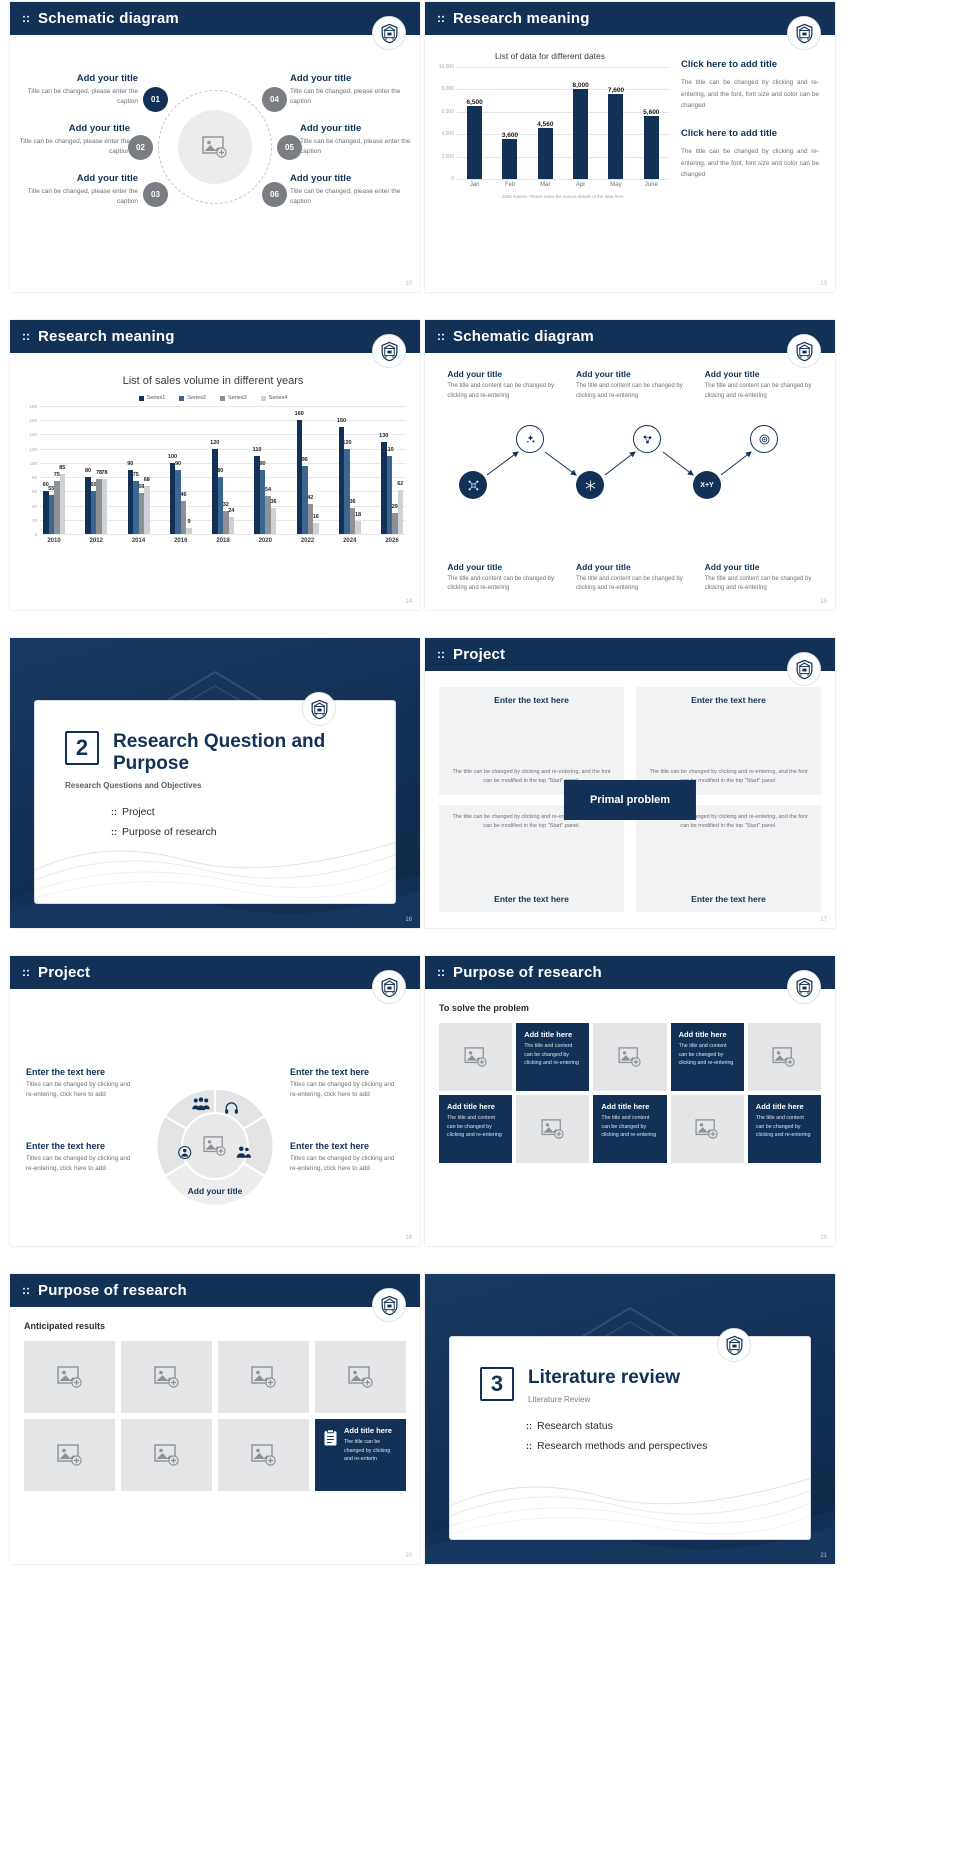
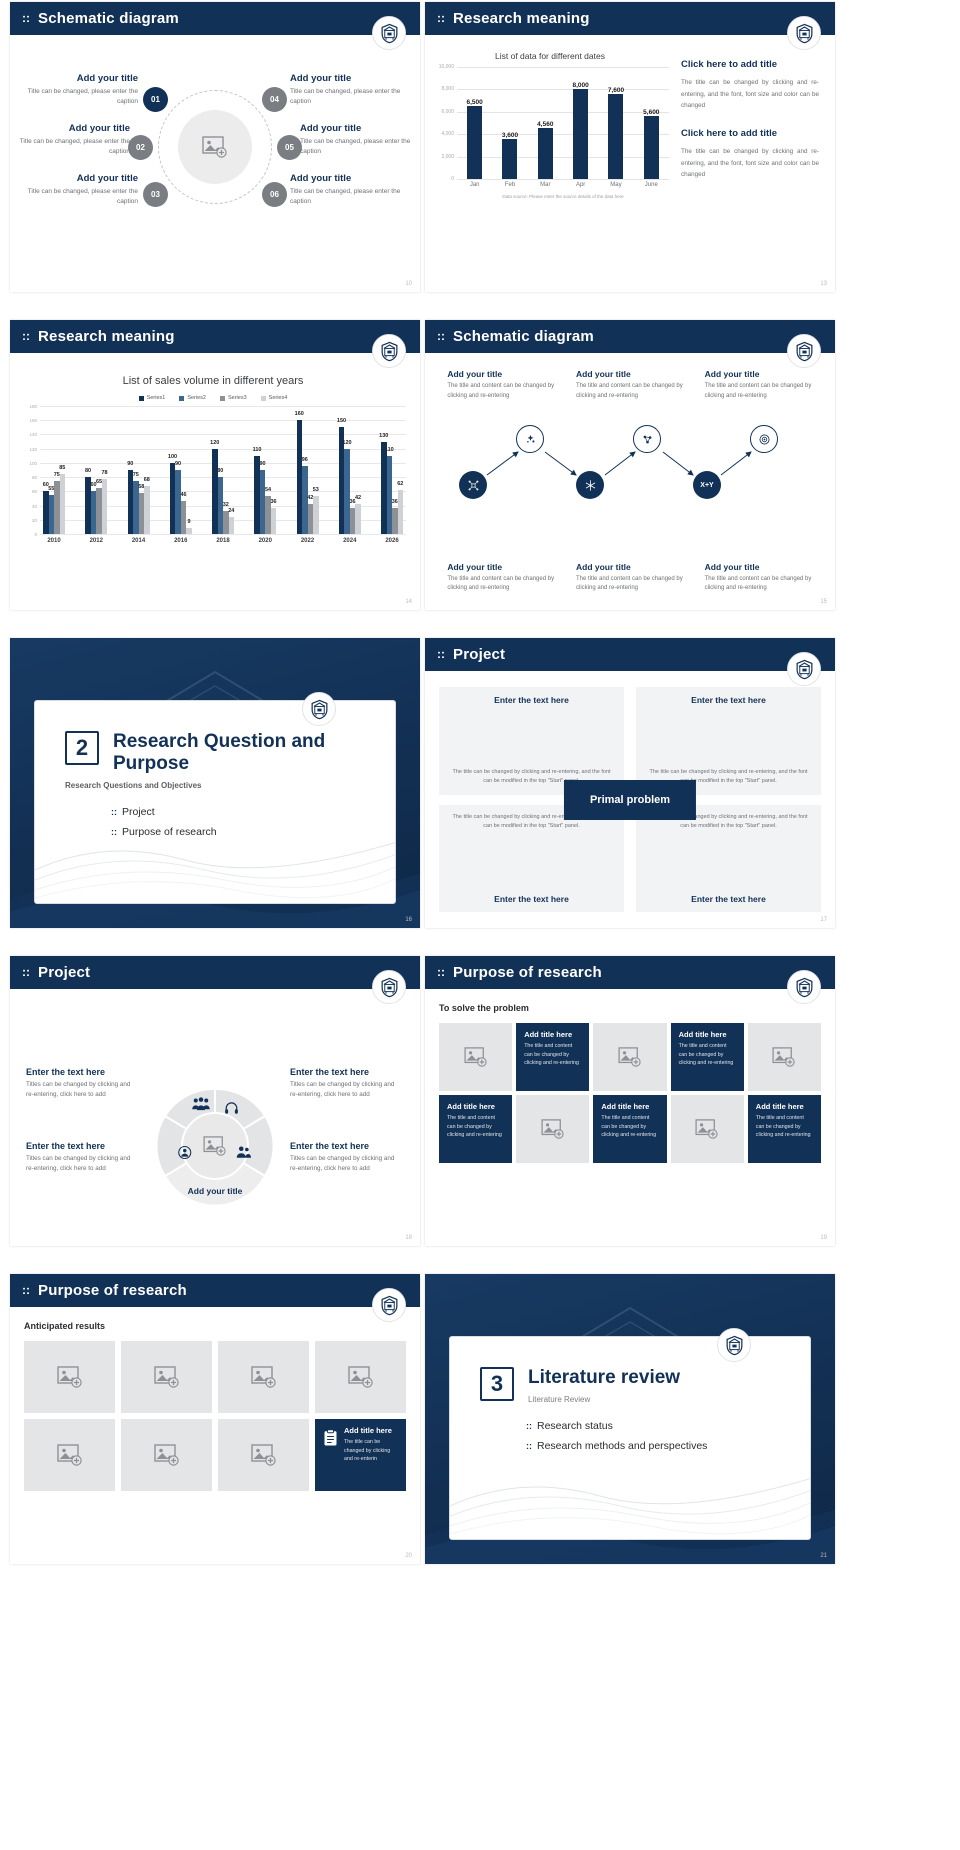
List of sales volume in different years/Series3/2012: 78 -> 65
List of sales volume in different years/Series4/2022: 16 -> 53
List of sales volume in different years/Series4/2024: 18 -> 42
List of sales volume in different years/Series3/2026: 29 -> 36
